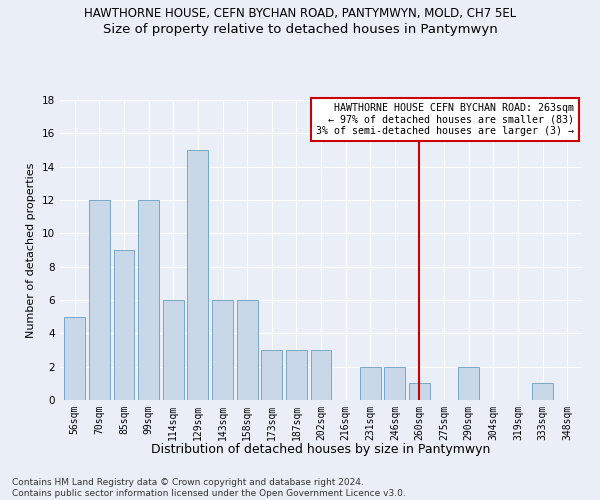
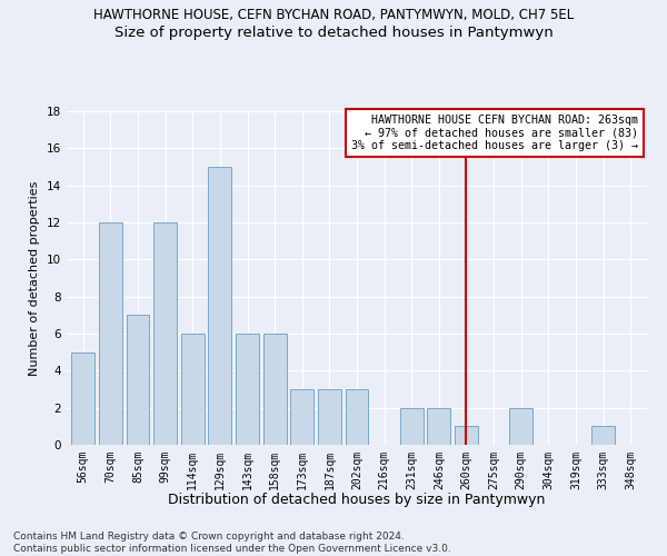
85sqm: 9 -> 7
